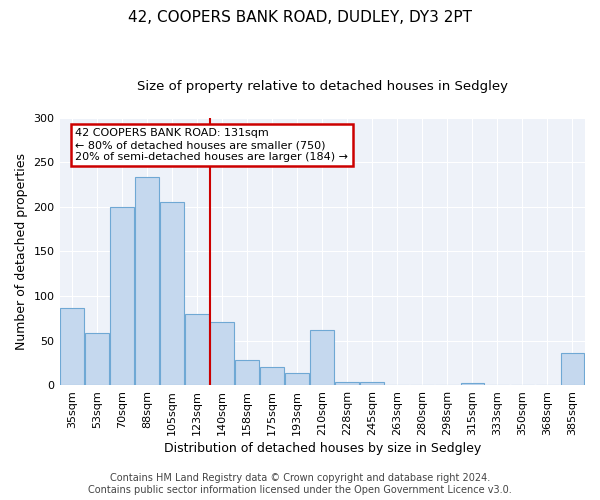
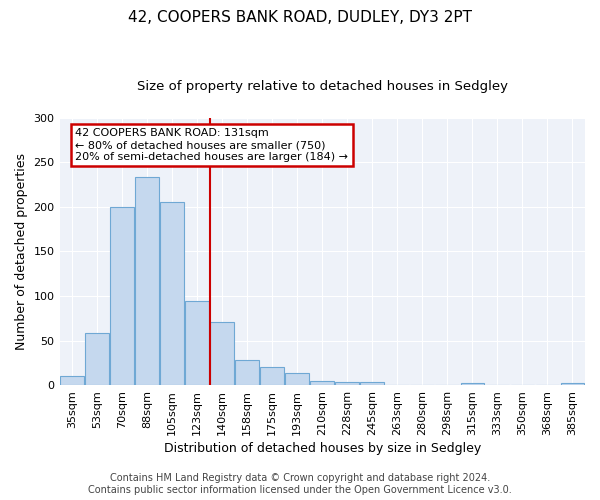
35sqm: 86 -> 10
123sqm: 80 -> 94
210sqm: 62 -> 5
385sqm: 36 -> 2
